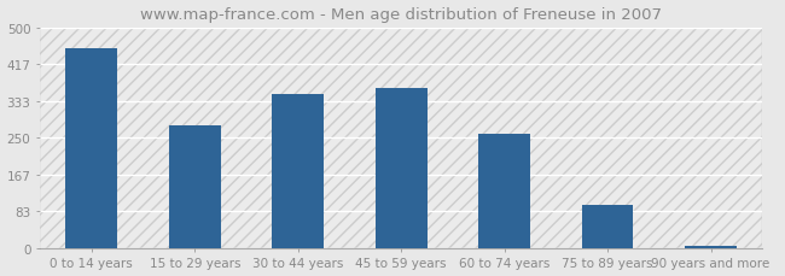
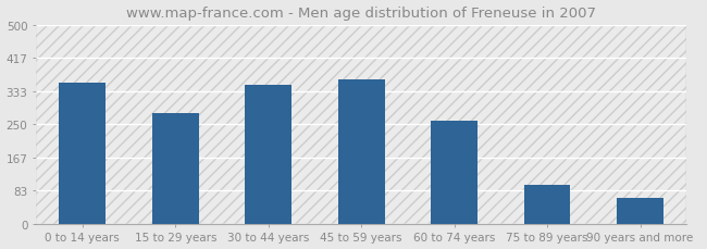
0 to 14 years: 453 -> 355
90 years and more: 5 -> 65
